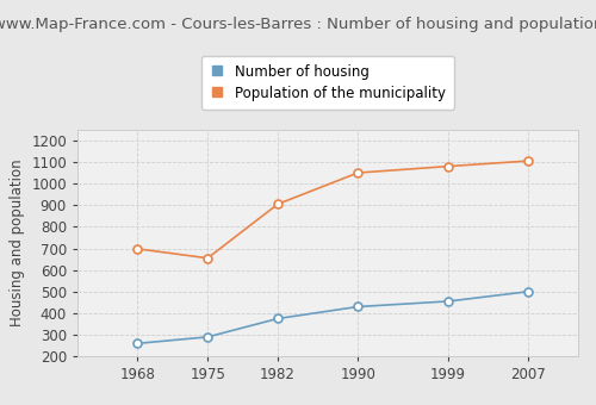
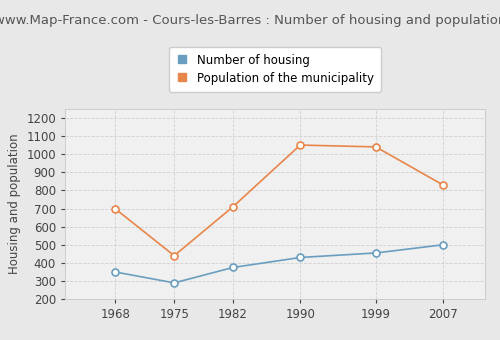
Number of housing/1968: 260 -> 350
Population of the municipality/1975: 660 -> 440
Population of the municipality/1982: 900 -> 710
Population of the municipality/1999: 1080 -> 1040
Population of the municipality/2007: 1100 -> 830
